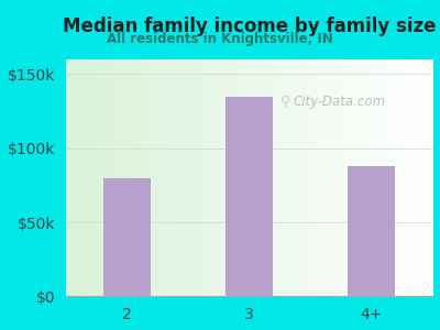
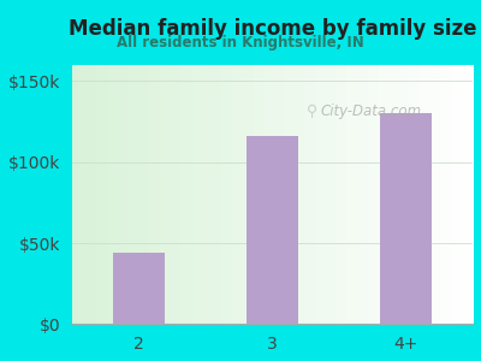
2: $80k -> $44k
3: $135k -> $116k
4+: $88k -> $130k
